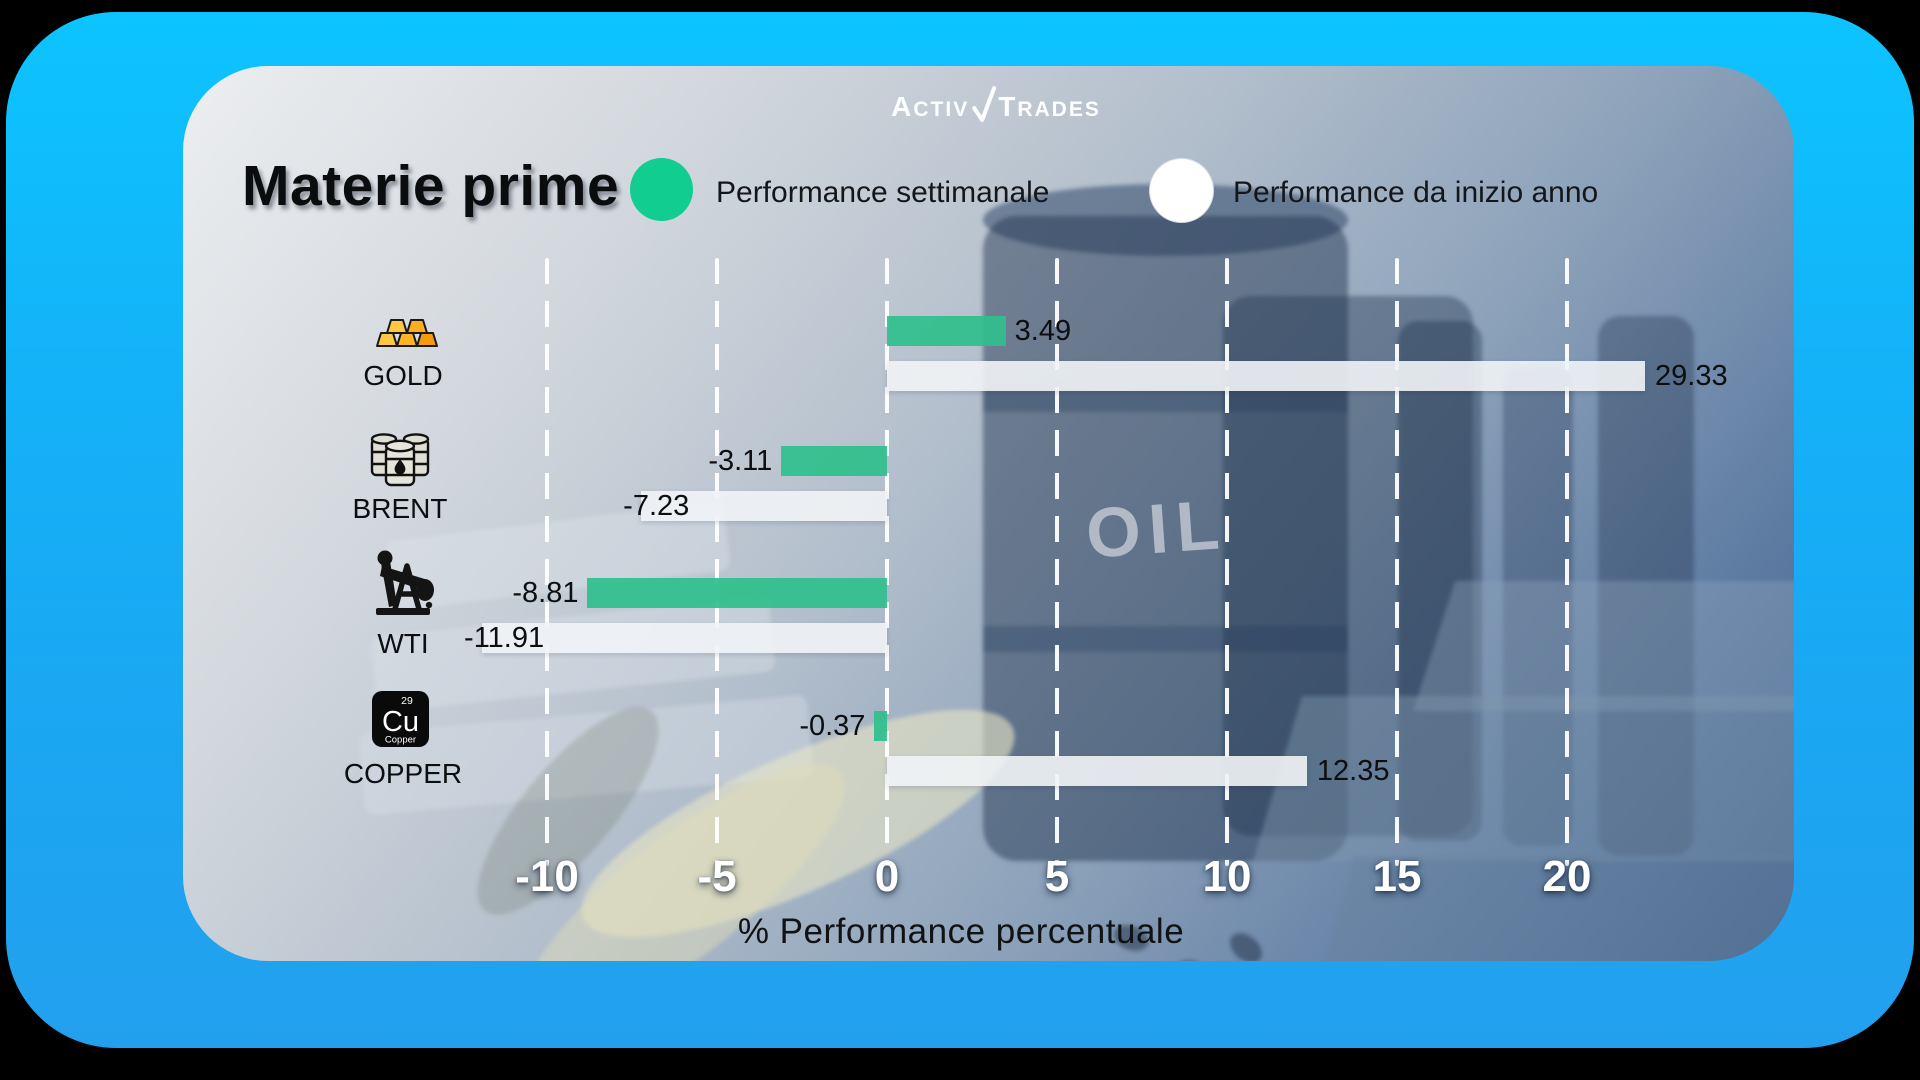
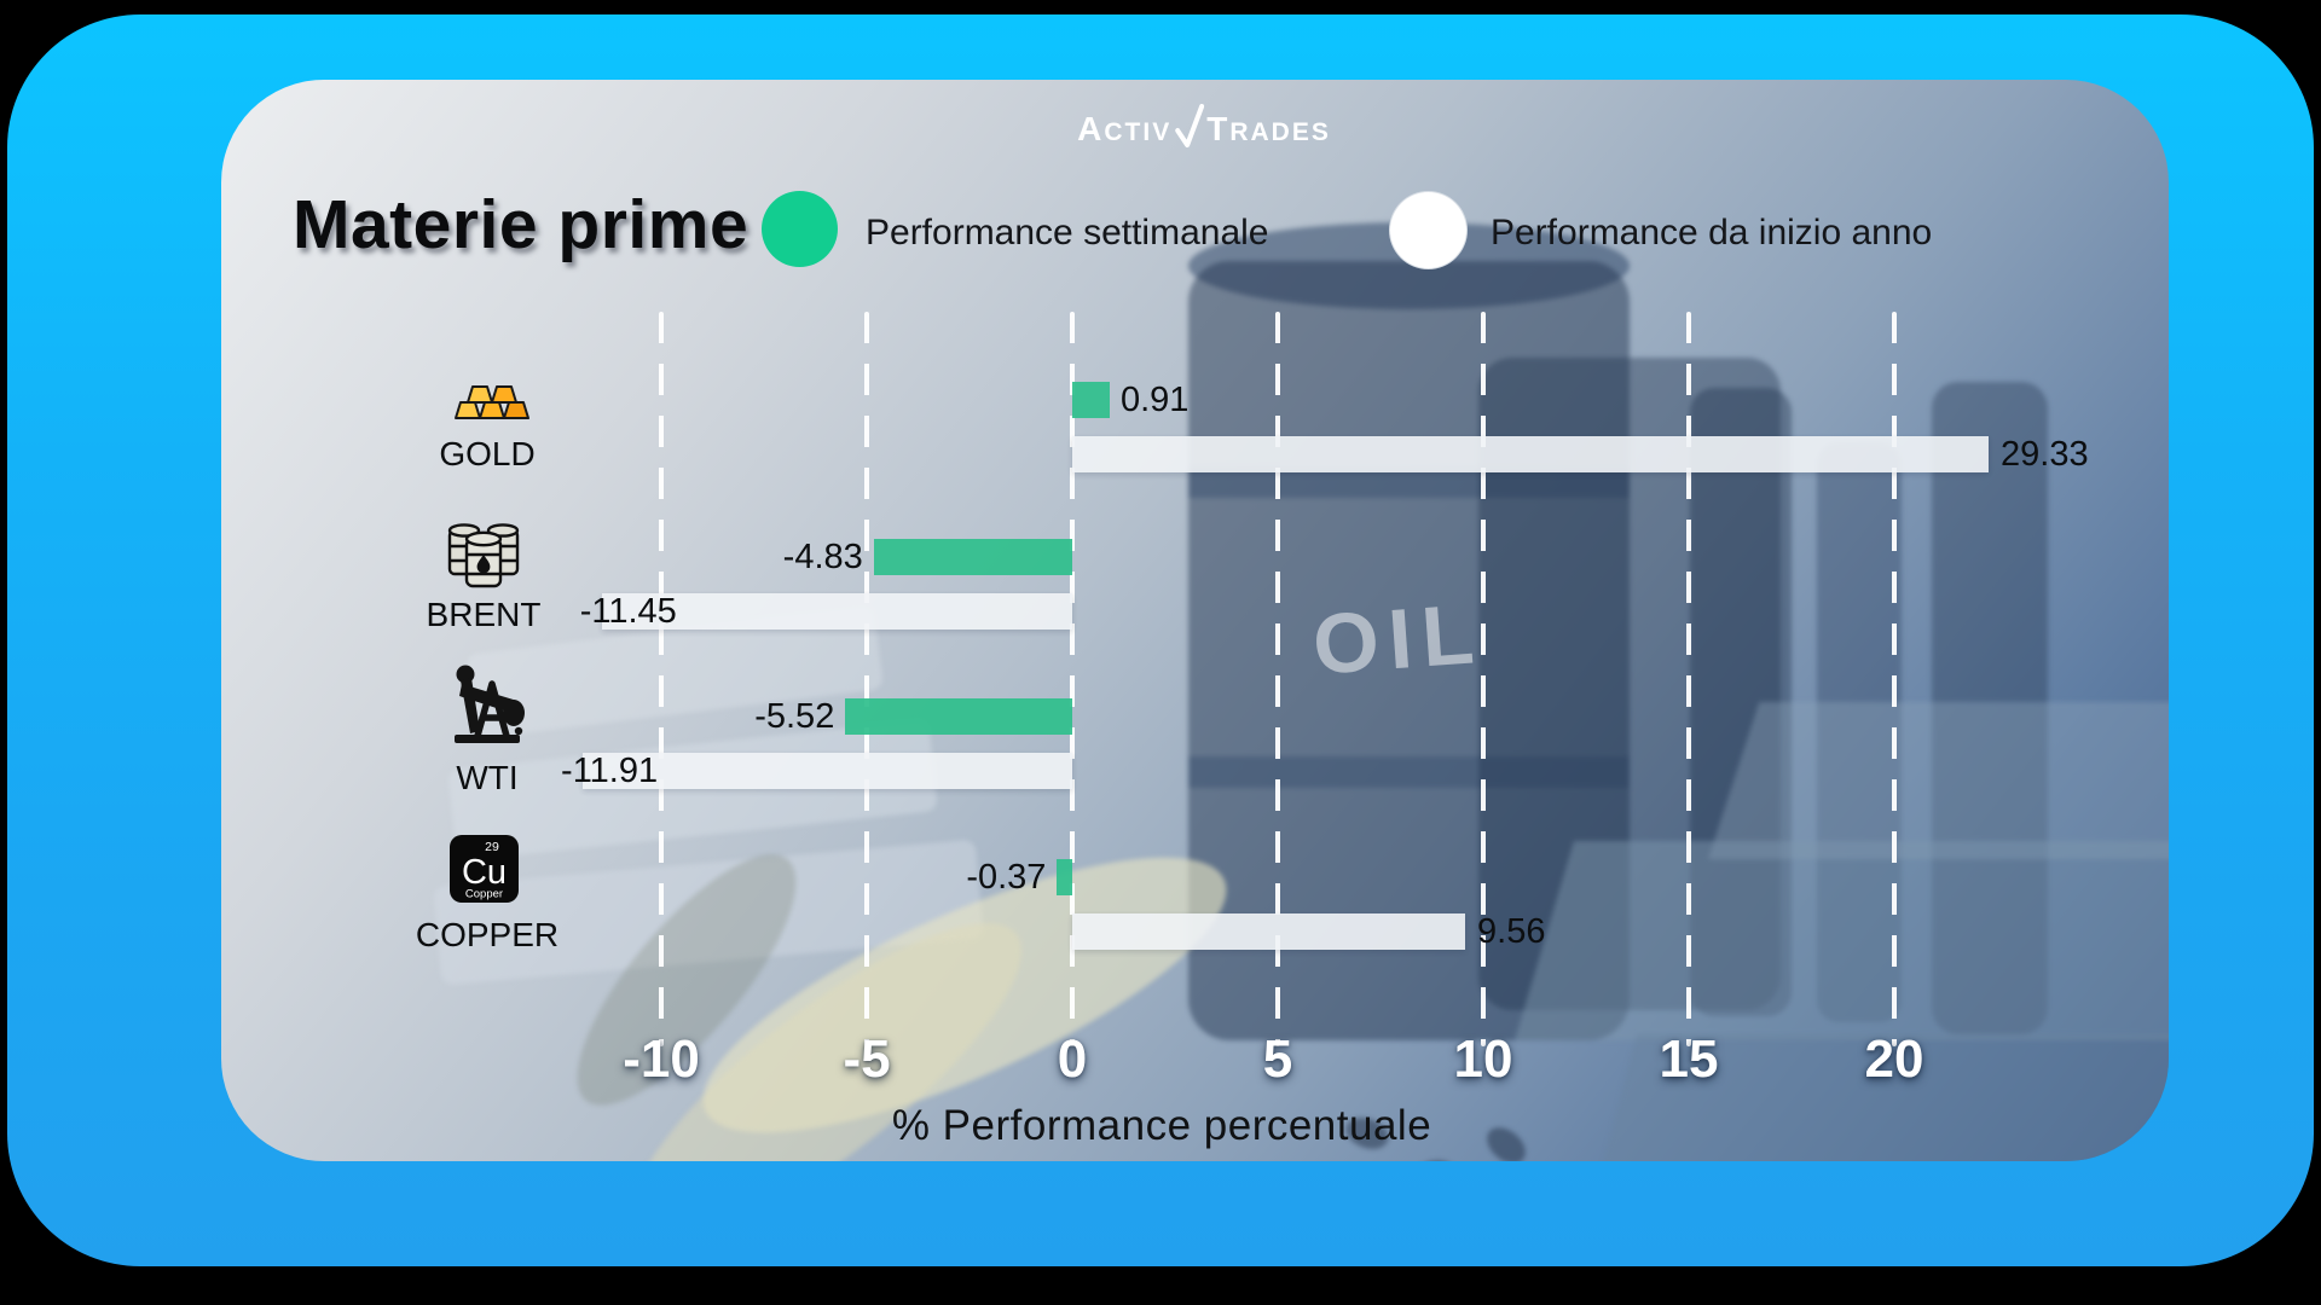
Performance settimanale/GOLD: 3.49 -> 0.91
Performance settimanale/BRENT: -3.11 -> -4.83
Performance da inizio anno/BRENT: -7.23 -> -11.45
Performance settimanale/WTI: -8.81 -> -5.52
Performance da inizio anno/COPPER: 12.35 -> 9.56
